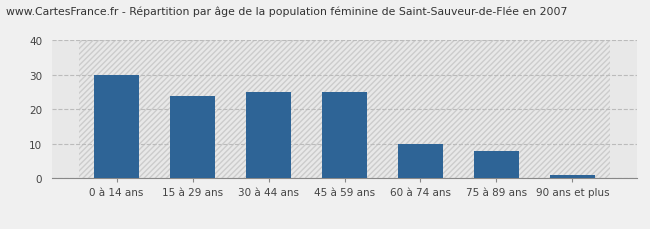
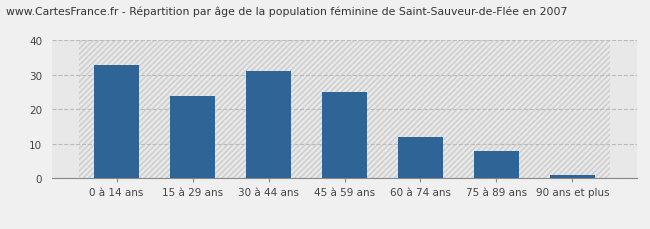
0 à 14 ans: 30 -> 33
30 à 44 ans: 25 -> 31
60 à 74 ans: 10 -> 12
